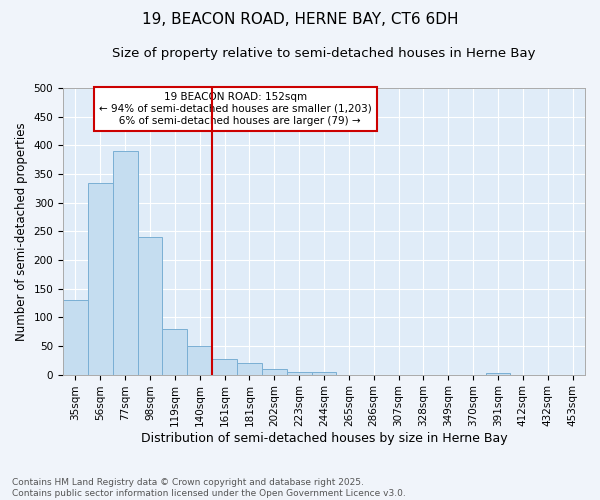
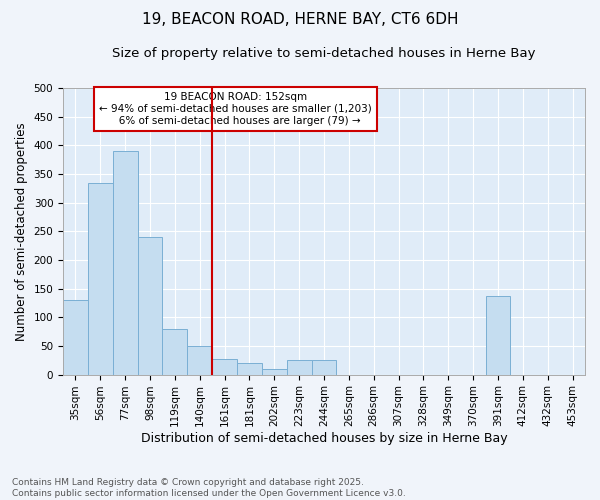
223sqm: 4 -> 26
244sqm: 5 -> 26
391sqm: 3 -> 138
